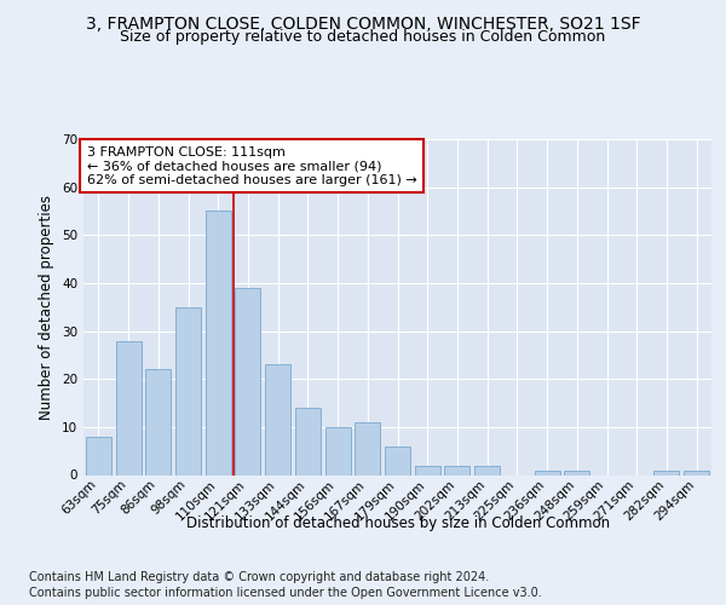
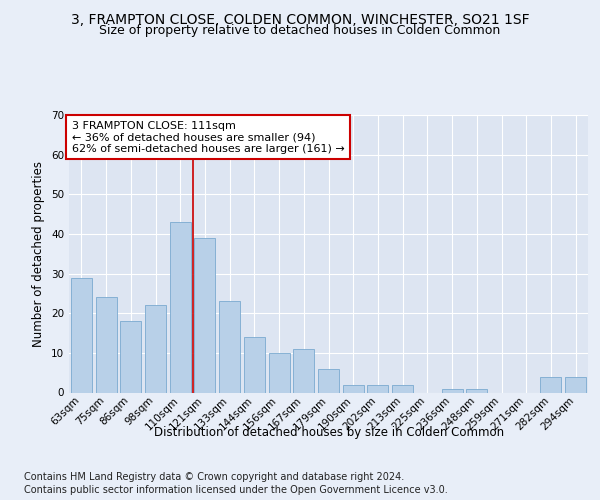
63sqm: 8 -> 29
75sqm: 28 -> 24
86sqm: 22 -> 18
98sqm: 35 -> 22
110sqm: 55 -> 43
282sqm: 1 -> 4
294sqm: 1 -> 4
